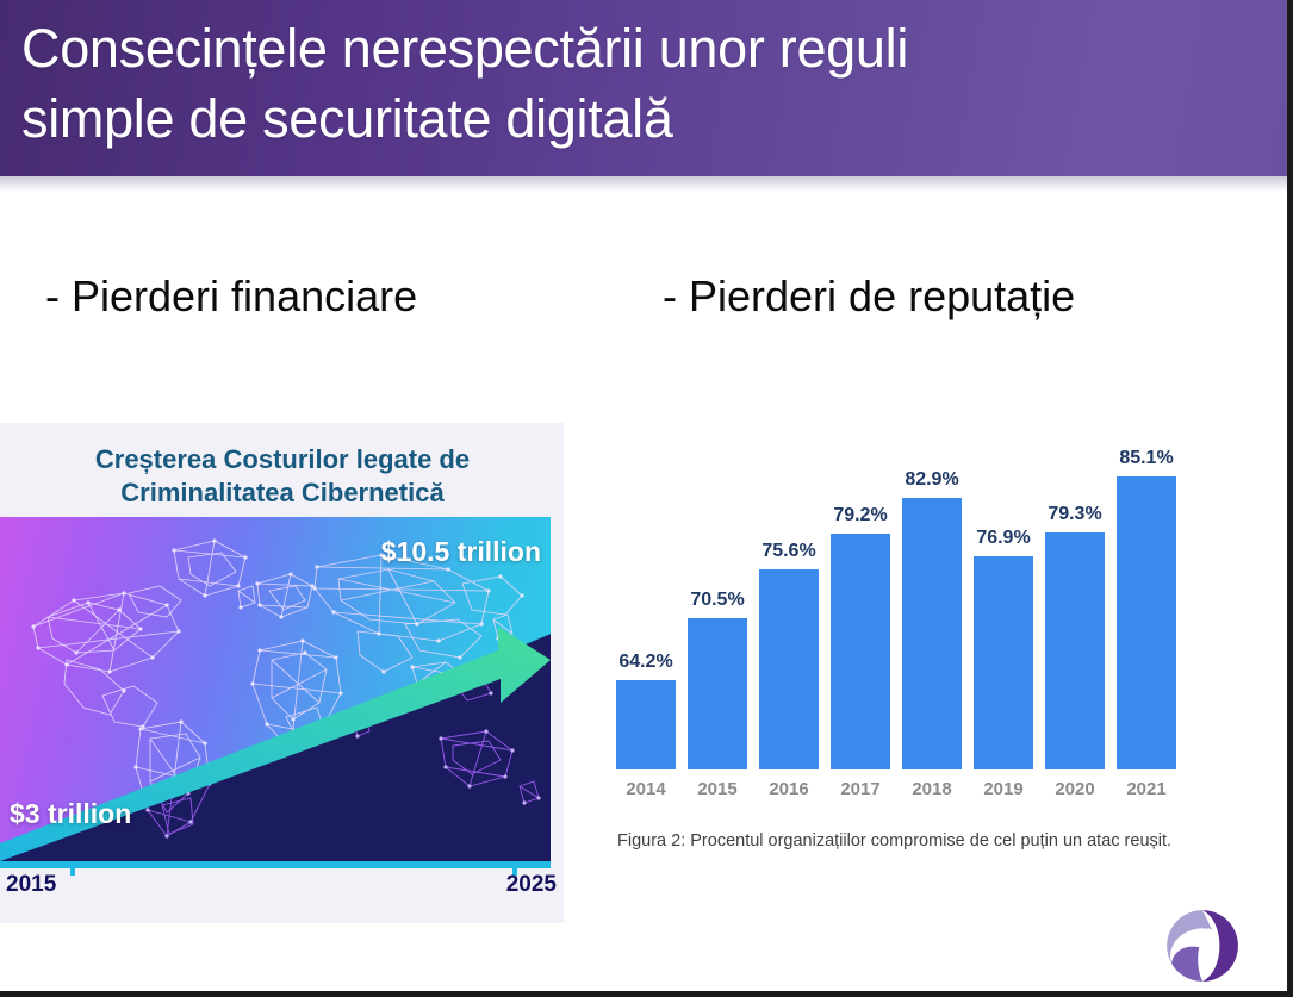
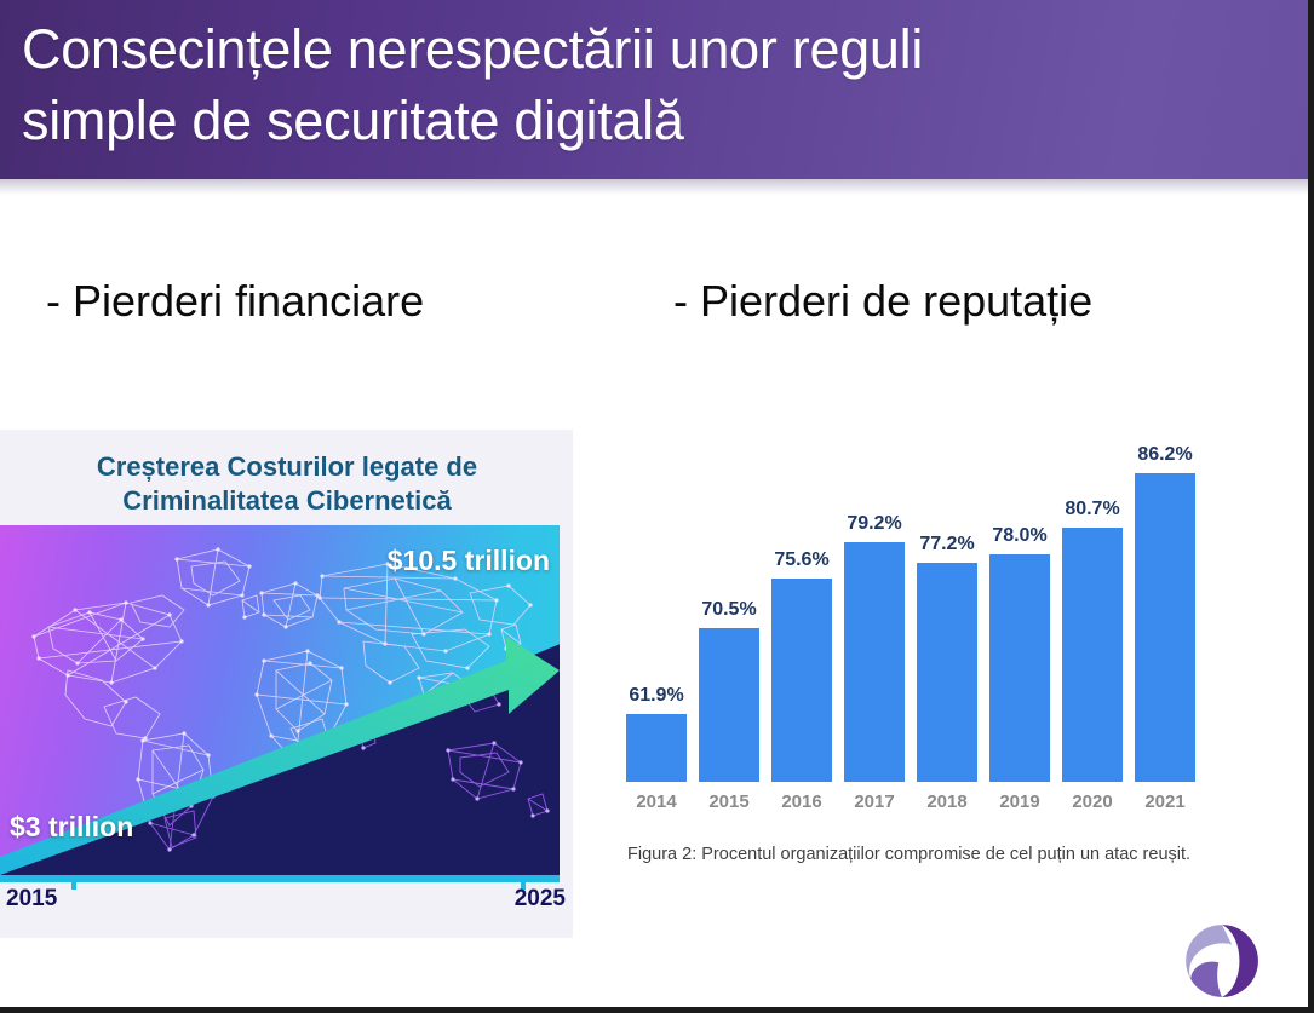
2014: 64.2% -> 61.9%
2018: 82.9% -> 77.2%
2019: 76.9% -> 78.0%
2020: 79.3% -> 80.7%
2021: 85.1% -> 86.2%
